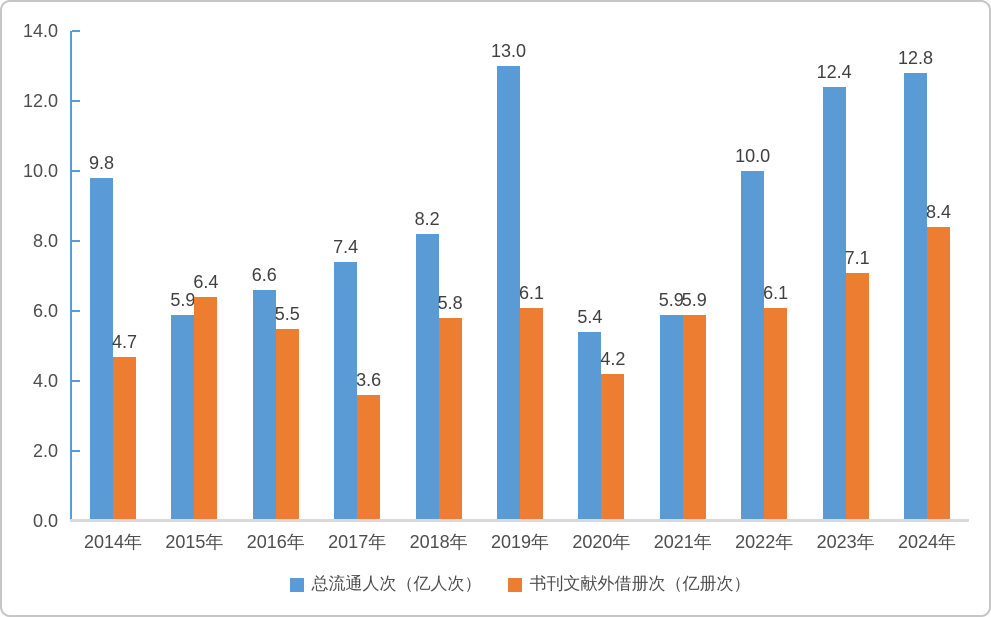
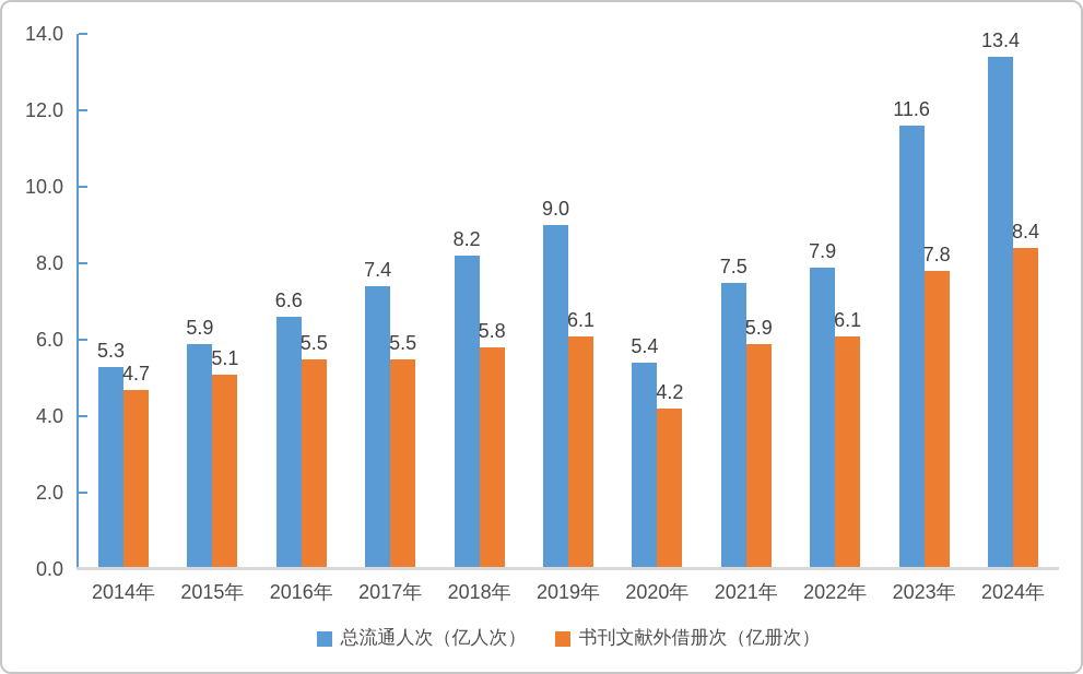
总流通人次（亿人次）/2014年: 9.8 -> 5.3
书刊文献外借册次（亿册次）/2015年: 6.4 -> 5.1
书刊文献外借册次（亿册次）/2017年: 3.6 -> 5.5
总流通人次（亿人次）/2019年: 13.0 -> 9.0
总流通人次（亿人次）/2021年: 5.9 -> 7.5
总流通人次（亿人次）/2022年: 10.0 -> 7.9
总流通人次（亿人次）/2023年: 12.4 -> 11.6
书刊文献外借册次（亿册次）/2023年: 7.1 -> 7.8
总流通人次（亿人次）/2024年: 12.8 -> 13.4
